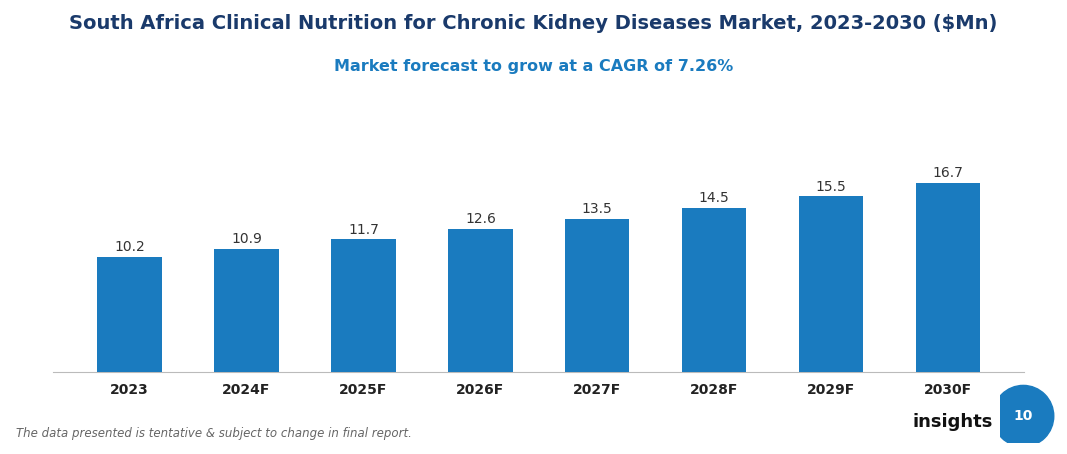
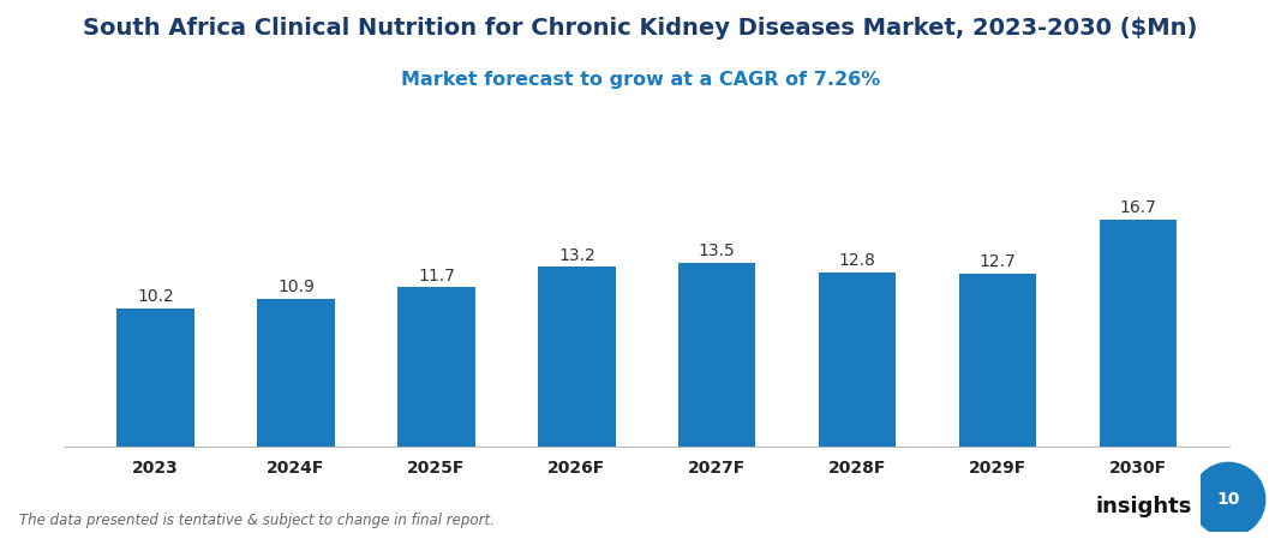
2026F: 12.6 -> 13.2
2028F: 14.5 -> 12.8
2029F: 15.5 -> 12.7
